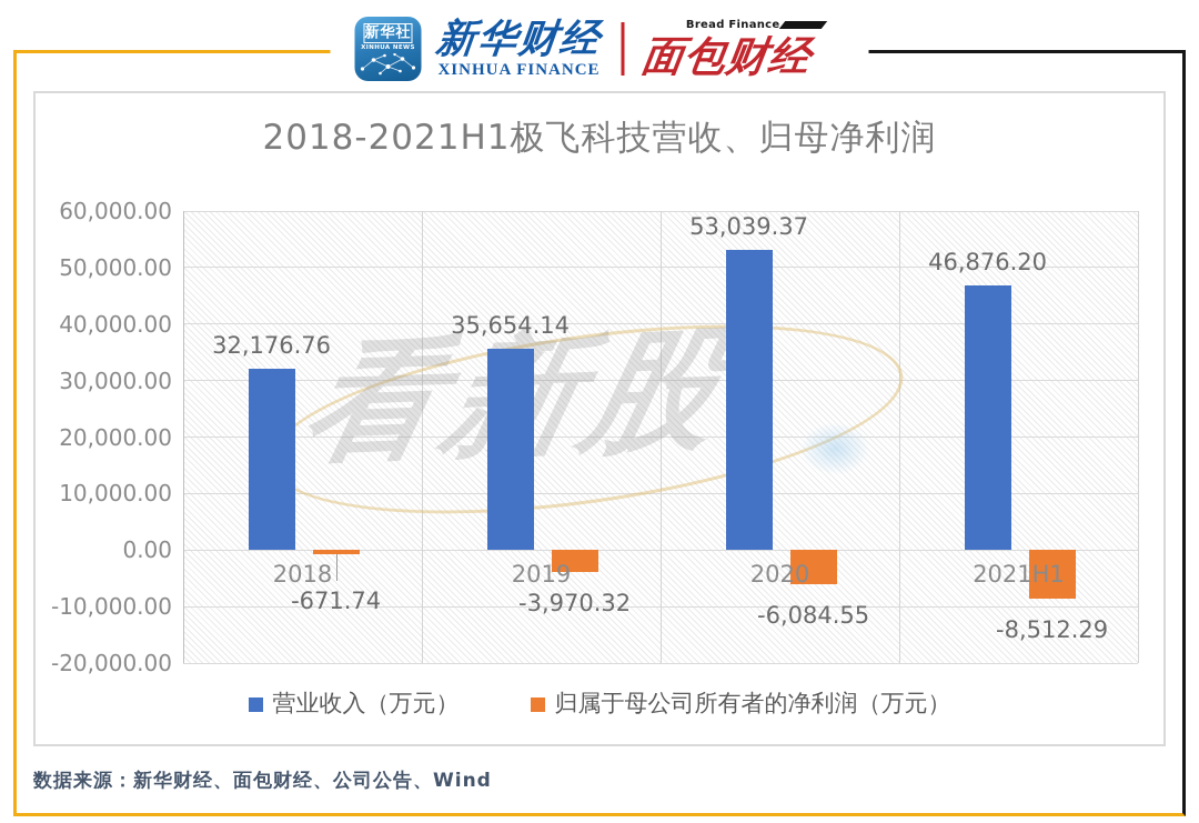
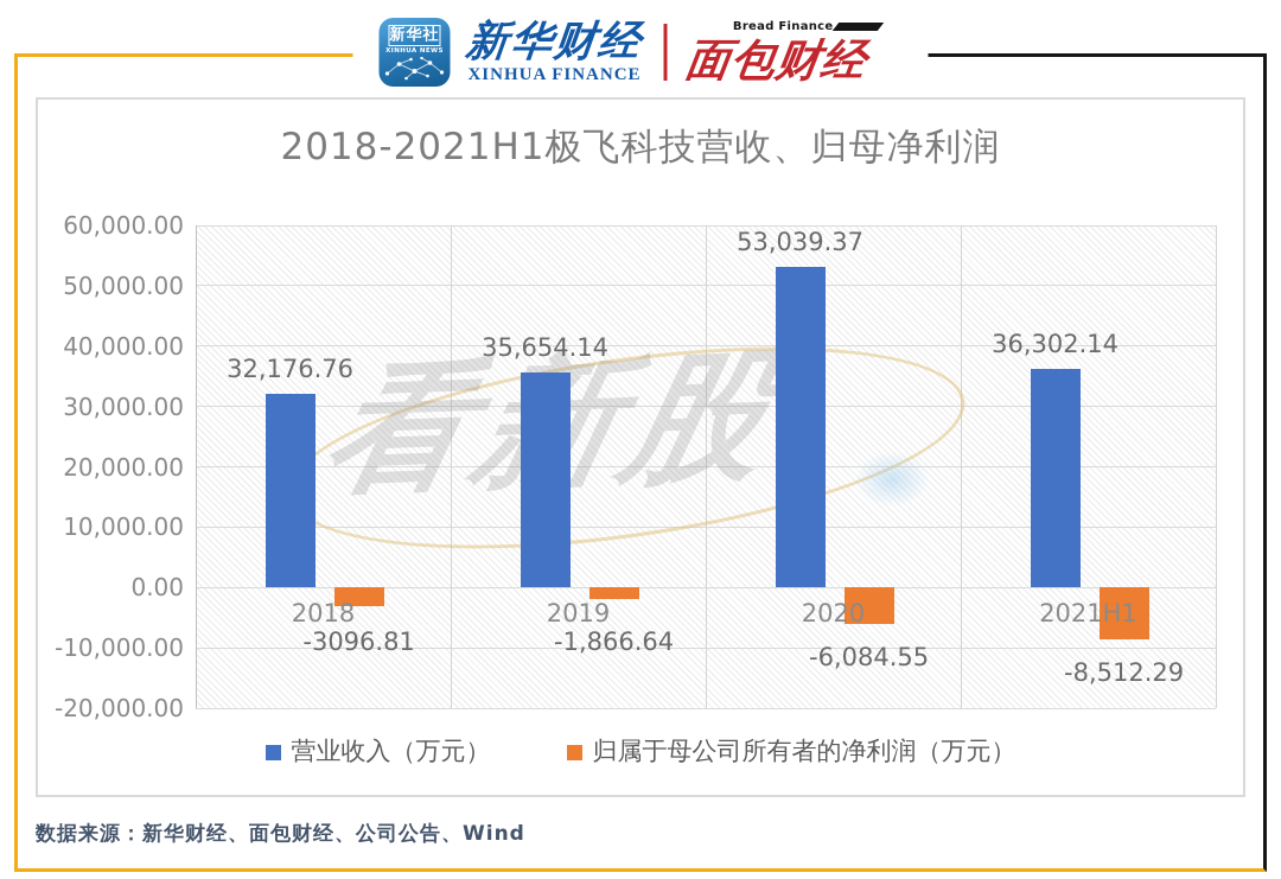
归属于母公司所有者的净利润（万元）/2018: -671.74 -> -3096.81
归属于母公司所有者的净利润（万元）/2019: -3,970.32 -> -1,866.64
营业收入（万元）/2021H1: 46,876.20 -> 36,302.14
